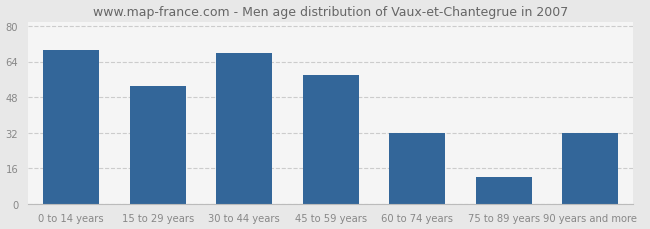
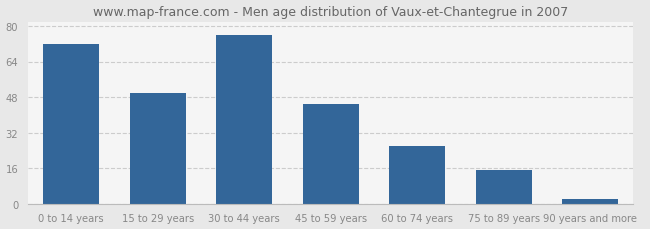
0 to 14 years: 69 -> 72
15 to 29 years: 53 -> 50
30 to 44 years: 68 -> 76
45 to 59 years: 58 -> 45
60 to 74 years: 32 -> 26
75 to 89 years: 12 -> 15
90 years and more: 32 -> 2
